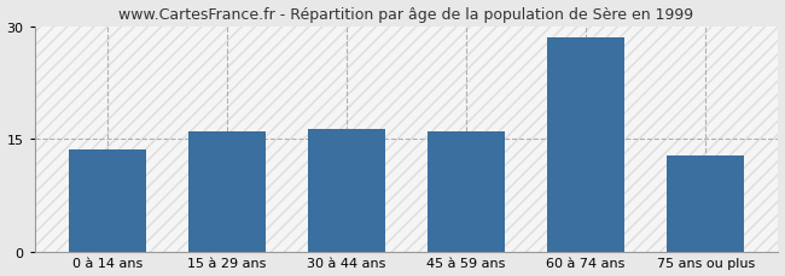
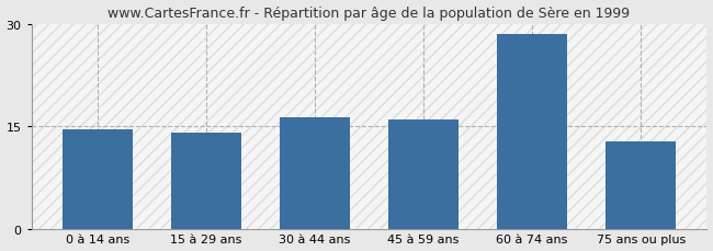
0 à 14 ans: 13.5 -> 14.6
15 à 29 ans: 16.0 -> 14.0
